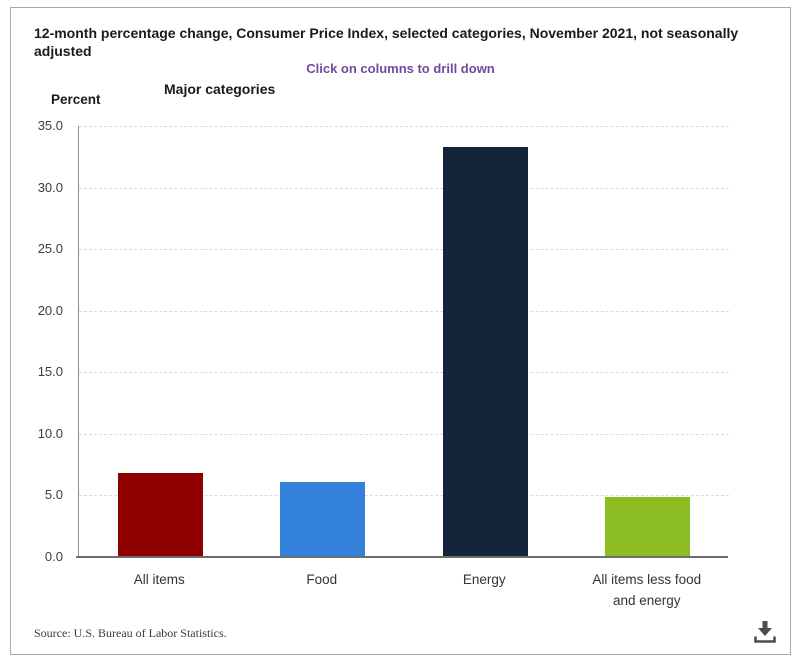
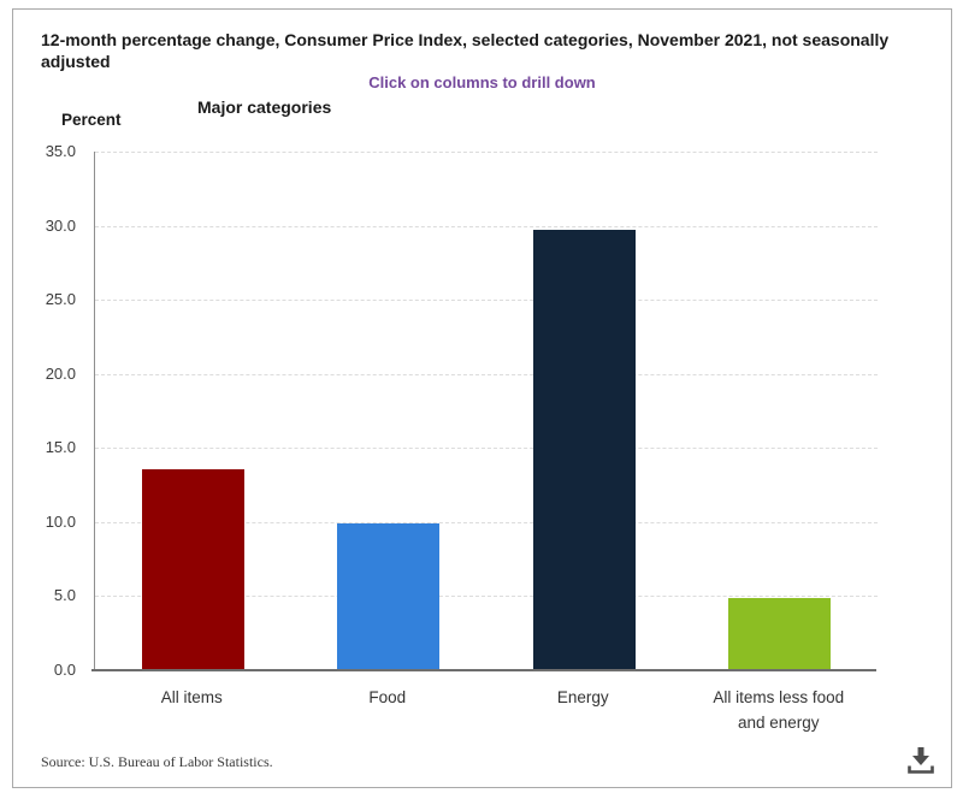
All items: 6.8 -> 13.6
Food: 6.1 -> 9.9
Energy: 33.3 -> 29.7
